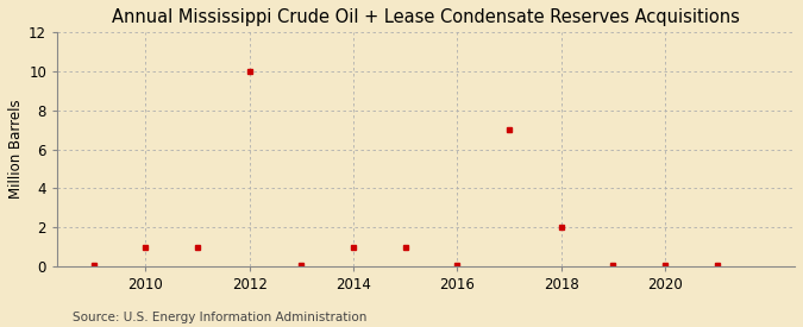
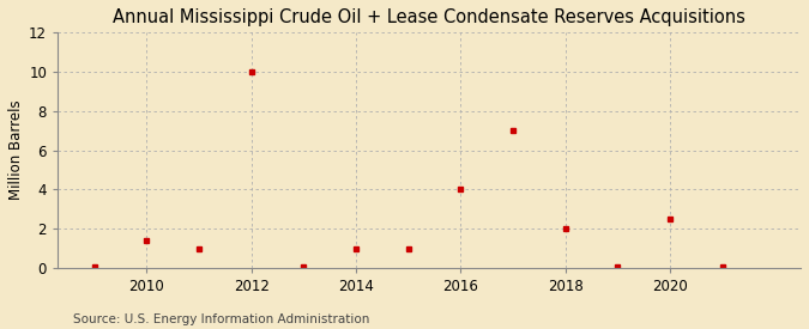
2010: 1.0 -> 1.4
2016: 0.1 -> 4.0
2020: 0.1 -> 2.5
